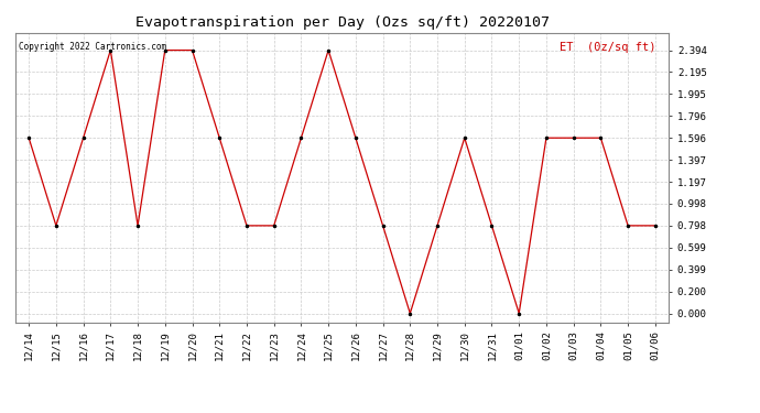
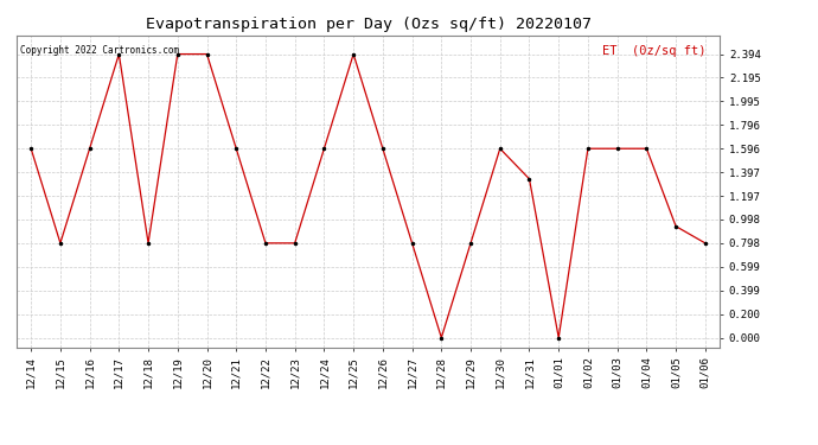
12/31: 0.80 -> 1.34
01/05: 0.80 -> 0.94
